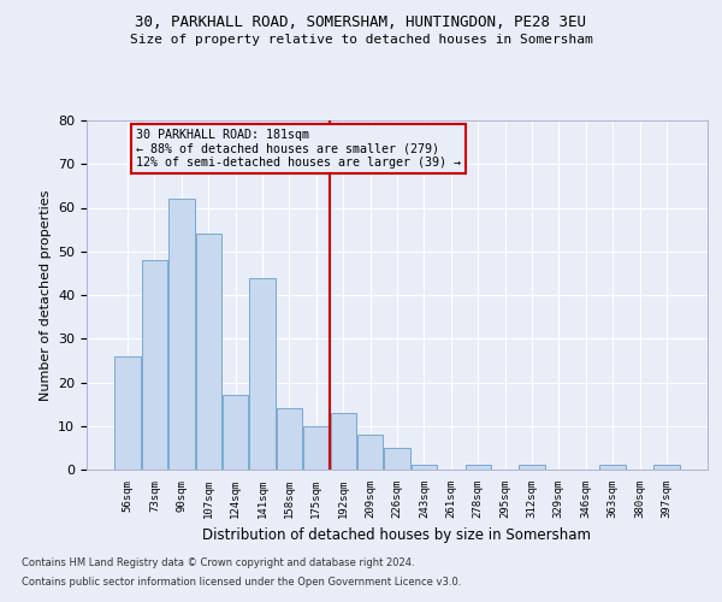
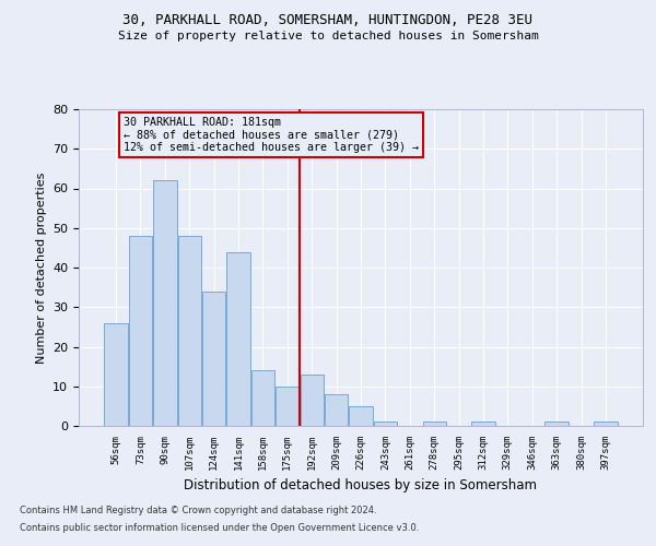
107sqm: 54 -> 48
124sqm: 17 -> 34
